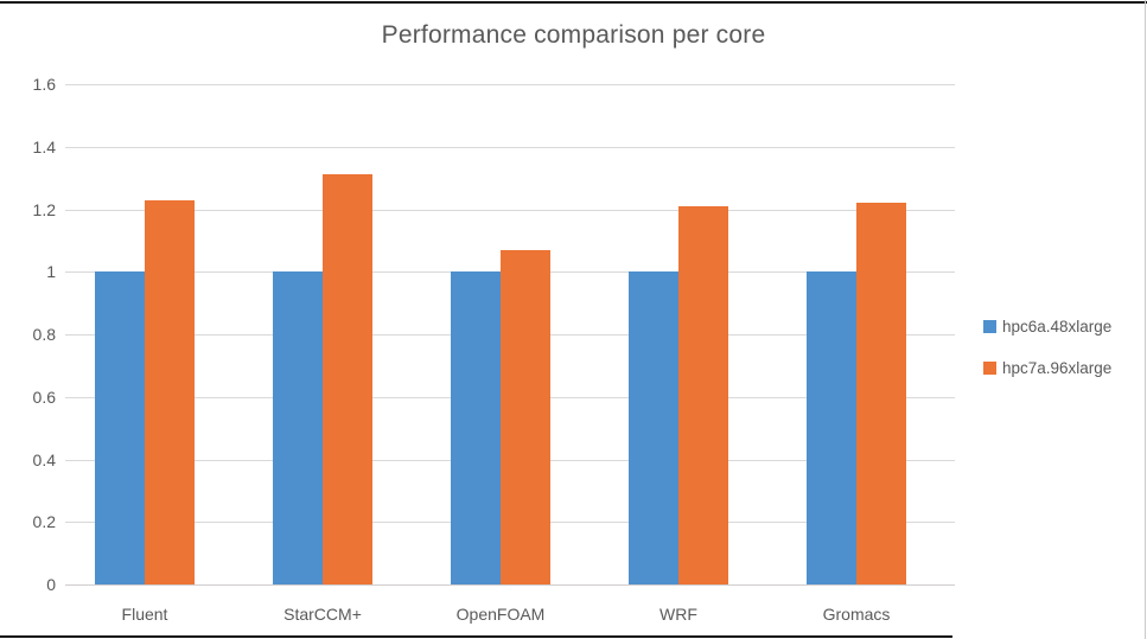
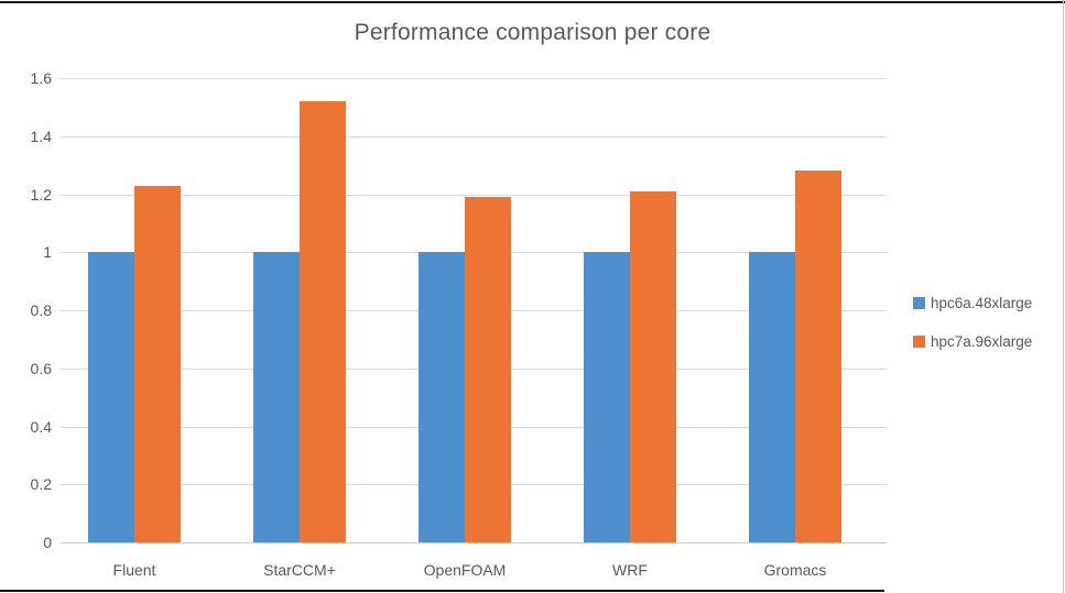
hpc7a.96xlarge/StarCCM+: 1.31 -> 1.52
hpc7a.96xlarge/OpenFOAM: 1.07 -> 1.19
hpc7a.96xlarge/Gromacs: 1.22 -> 1.28
